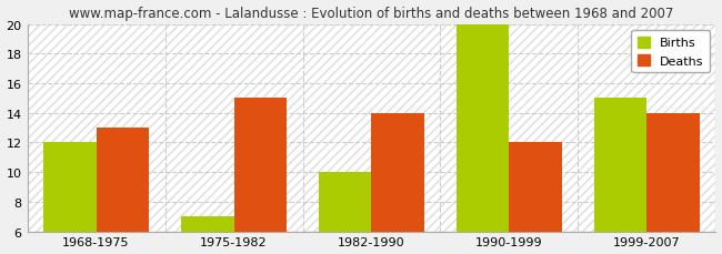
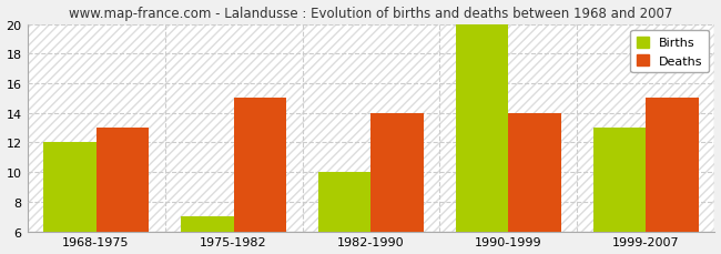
Deaths/1990-1999: 12 -> 14
Births/1999-2007: 15 -> 13
Deaths/1999-2007: 14 -> 15
